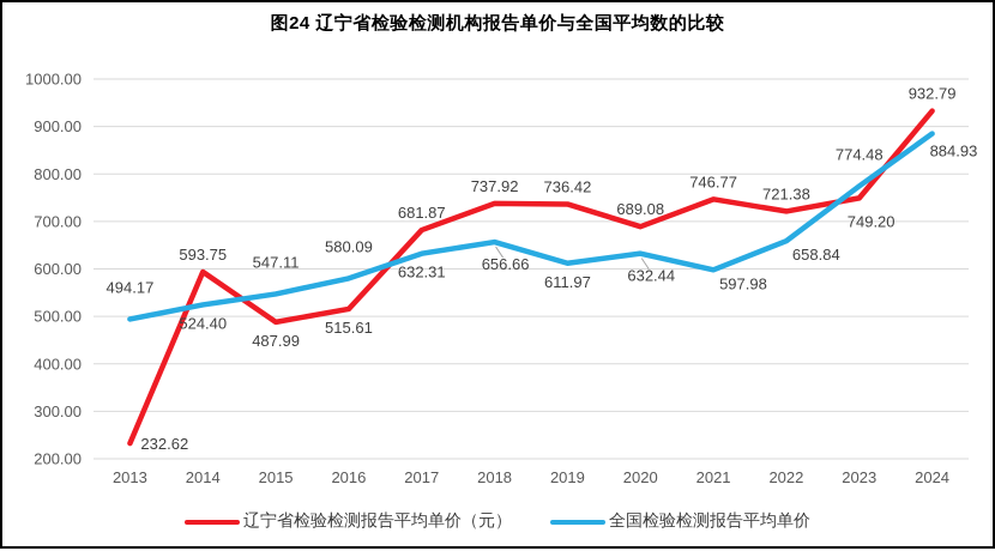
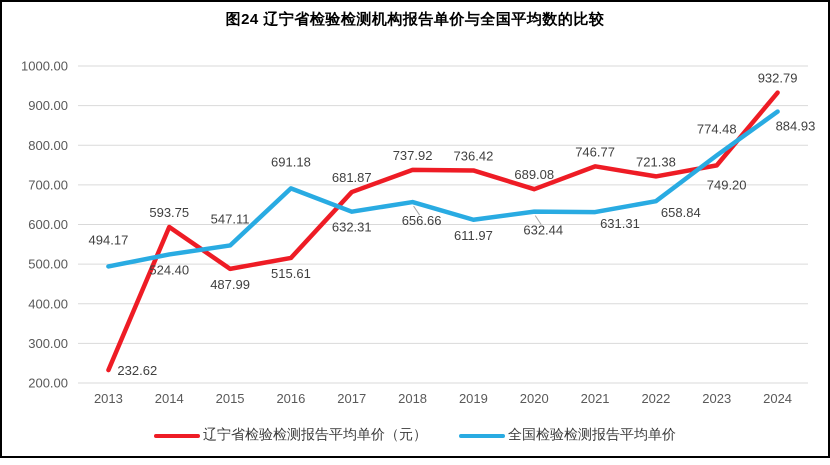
全国检验检测报告平均单价/2016: 580.09 -> 691.18
全国检验检测报告平均单价/2021: 597.98 -> 631.31
